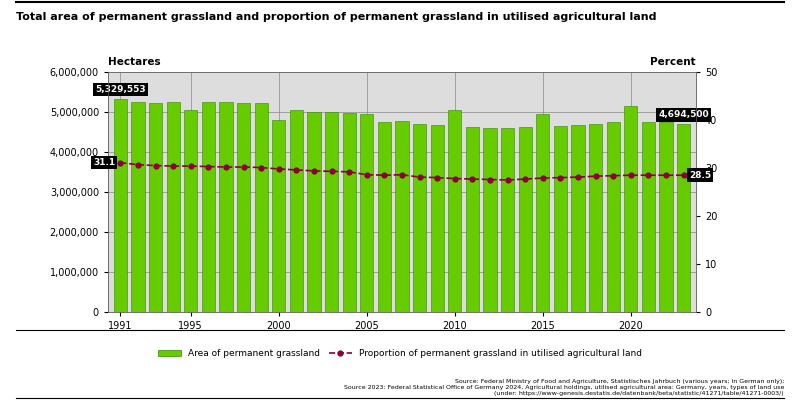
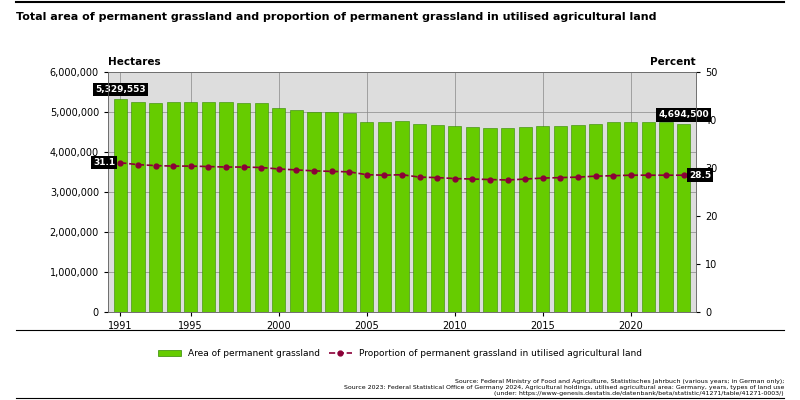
Area of permanent grassland/1995: 5,050,000 -> 5,260,000
Area of permanent grassland/2000: 4,800,000 -> 5,100,000
Area of permanent grassland/2005: 4,950,000 -> 4,750,000
Area of permanent grassland/2010: 5,050,000 -> 4,640,000
Area of permanent grassland/2015: 4,950,000 -> 4,650,000
Area of permanent grassland/2020: 5,150,000 -> 4,760,000
